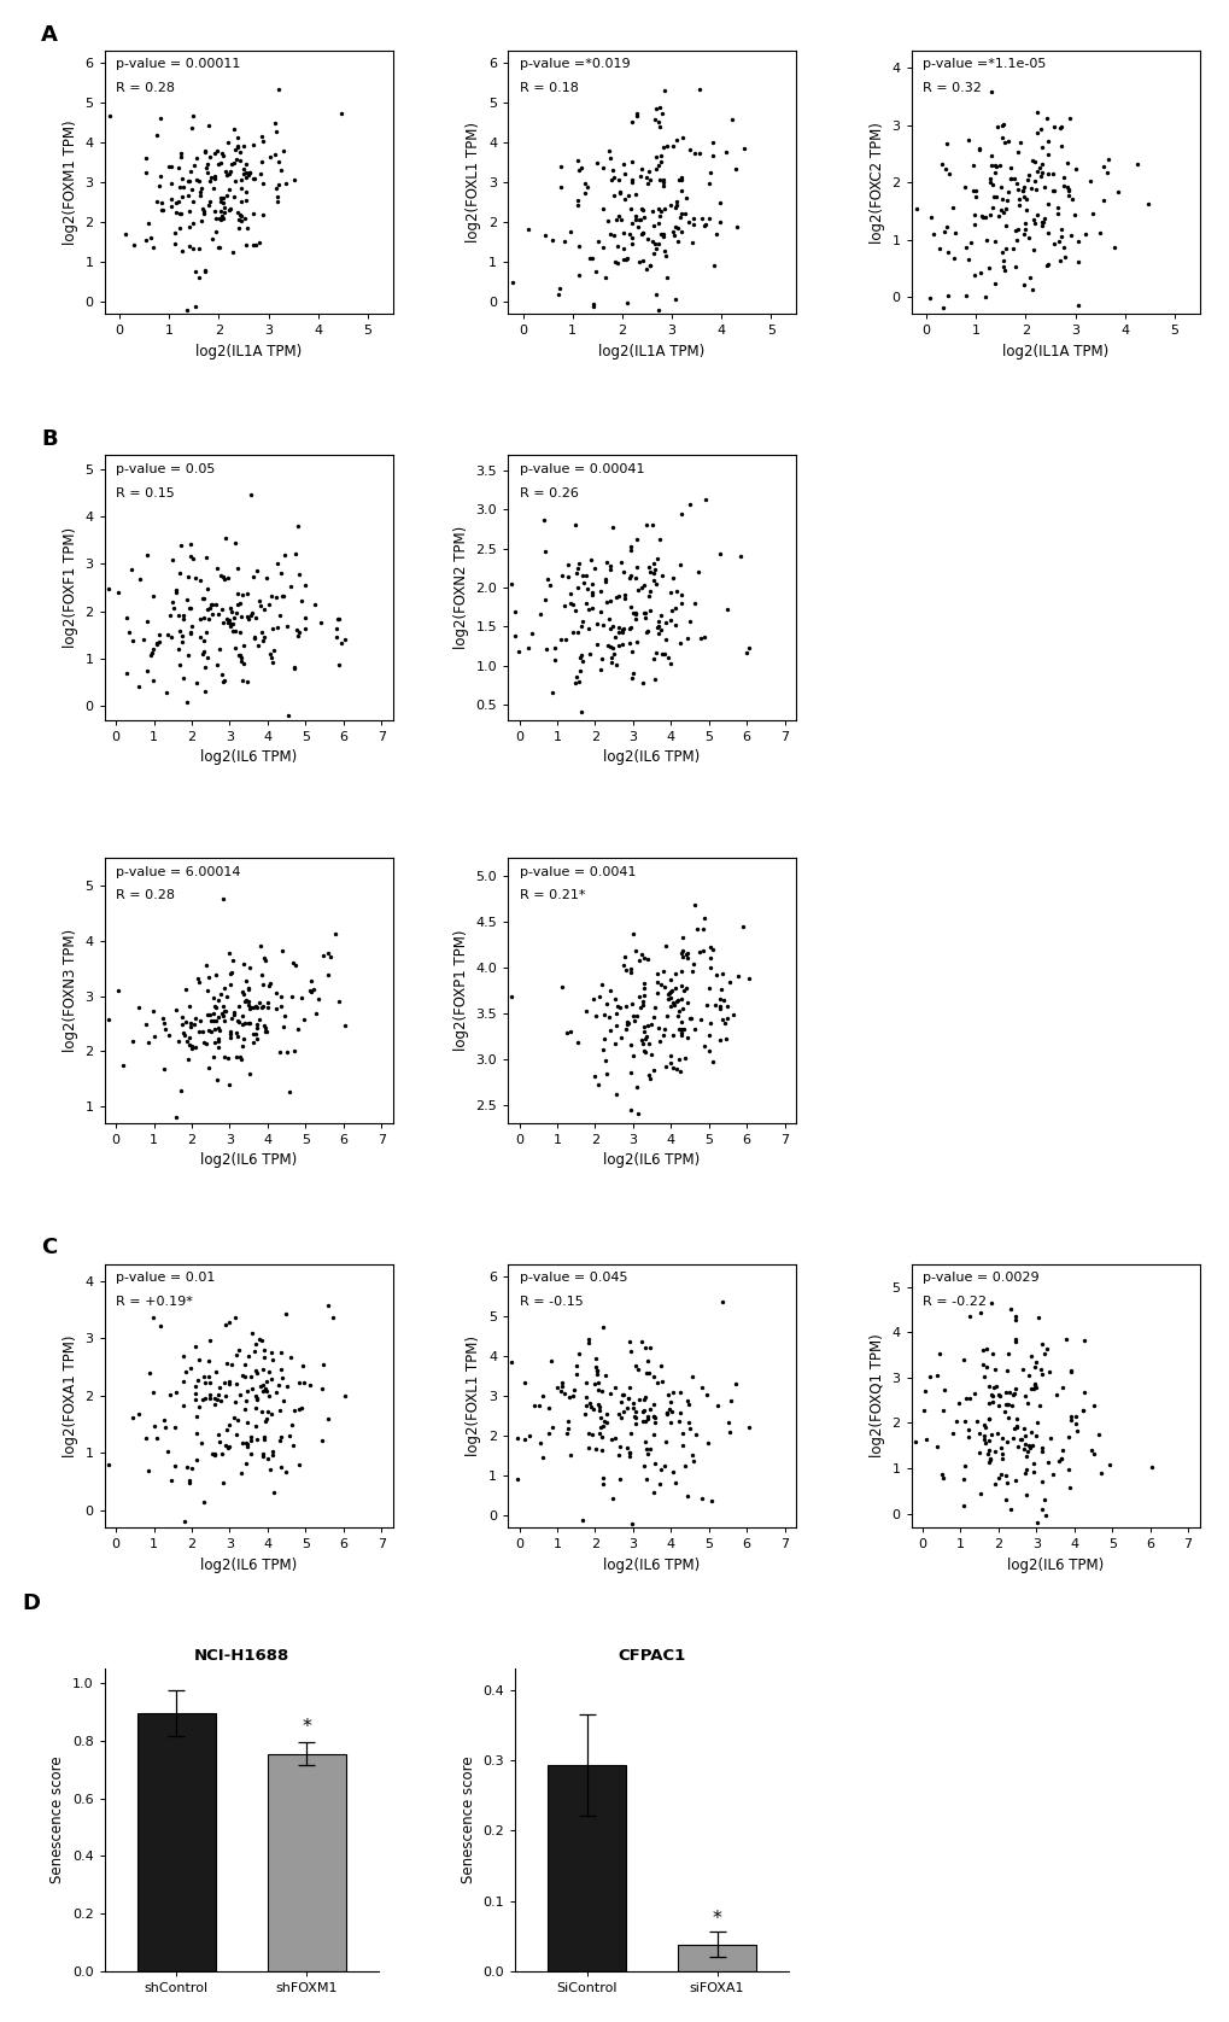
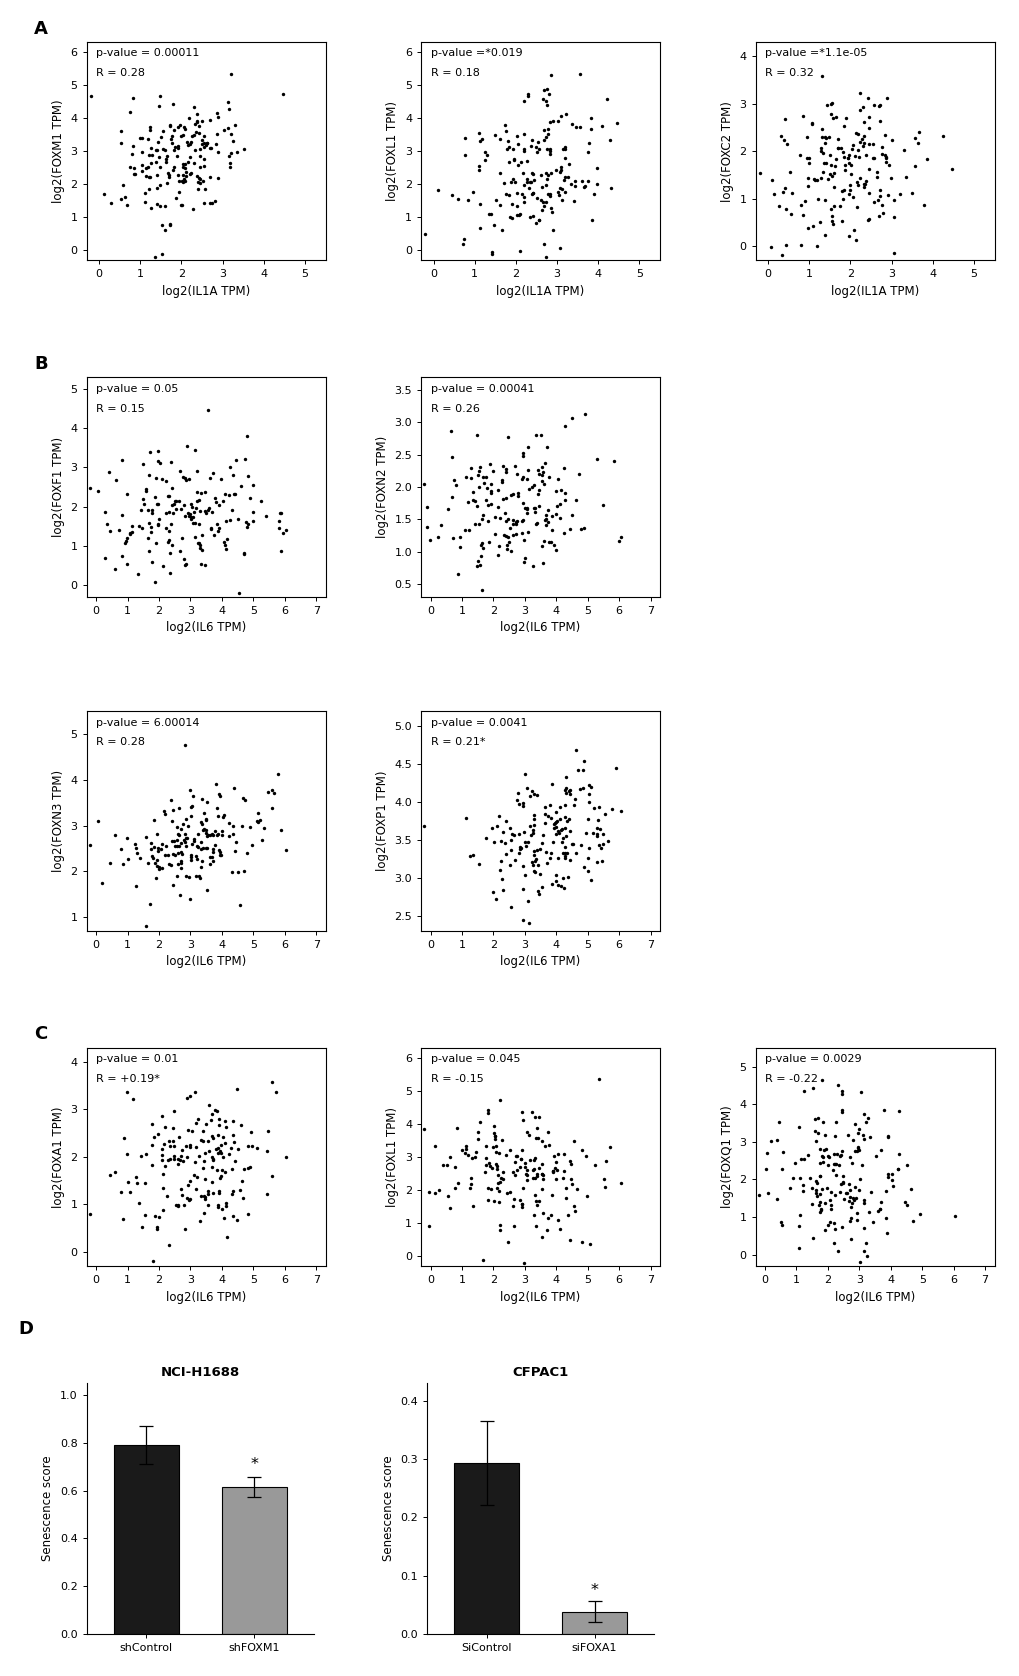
NCI-H1688/shControl: 0.895 -> 0.790
NCI-H1688/shFOXM1: 0.755 -> 0.615
